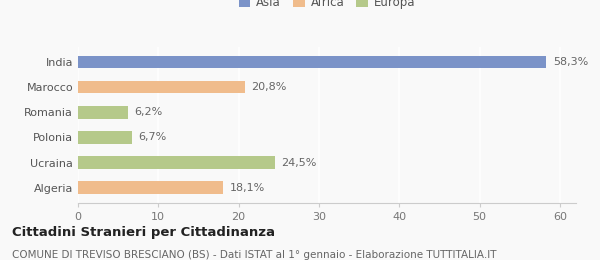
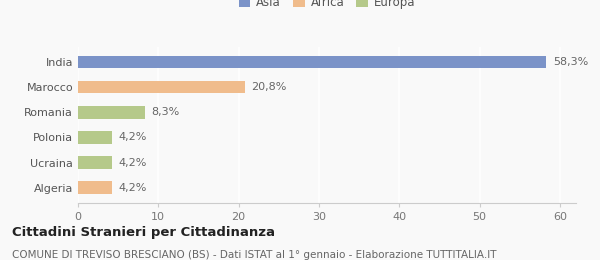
Romania: 6,2% -> 8,3%
Polonia: 6,7% -> 4,2%
Ucraina: 24,5% -> 4,2%
Algeria: 18,1% -> 4,2%
